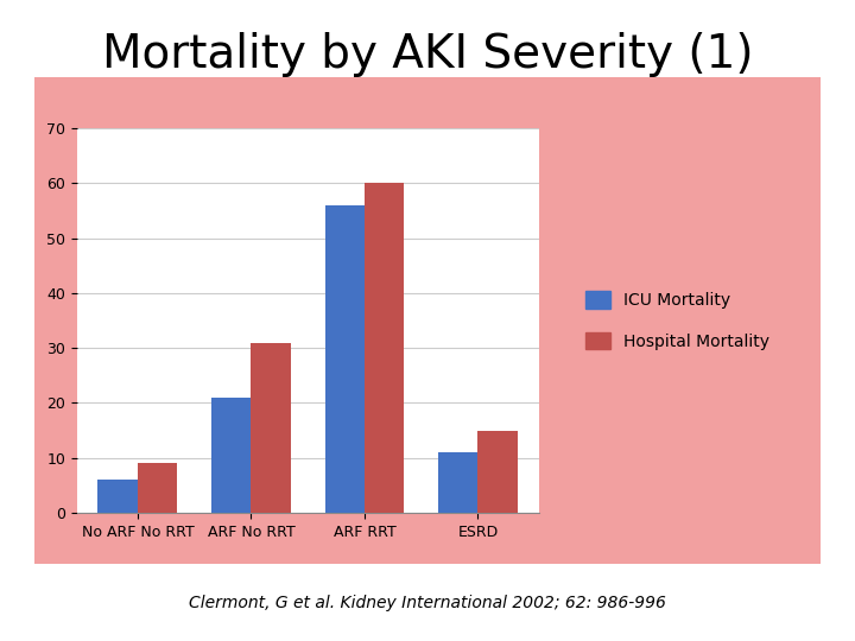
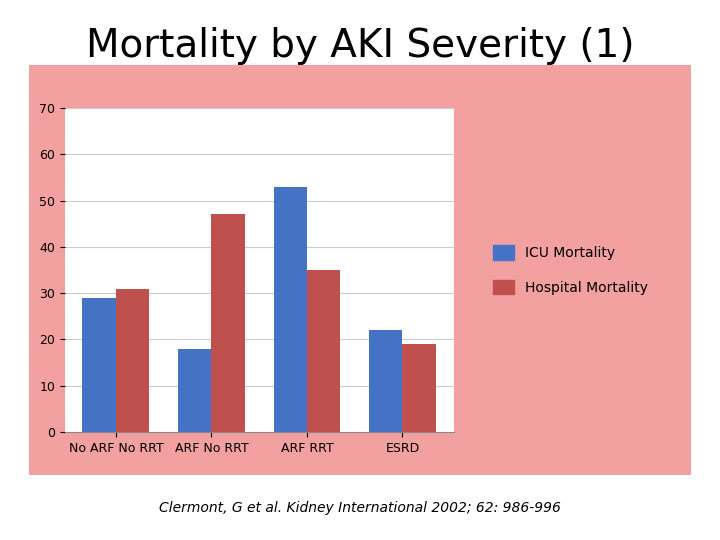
ICU Mortality/No ARF No RRT: 6 -> 29
Hospital Mortality/No ARF No RRT: 9 -> 31
ICU Mortality/ARF No RRT: 21 -> 18
Hospital Mortality/ARF No RRT: 31 -> 47
ICU Mortality/ARF RRT: 56 -> 53
Hospital Mortality/ARF RRT: 60 -> 35
ICU Mortality/ESRD: 11 -> 22
Hospital Mortality/ESRD: 15 -> 19
